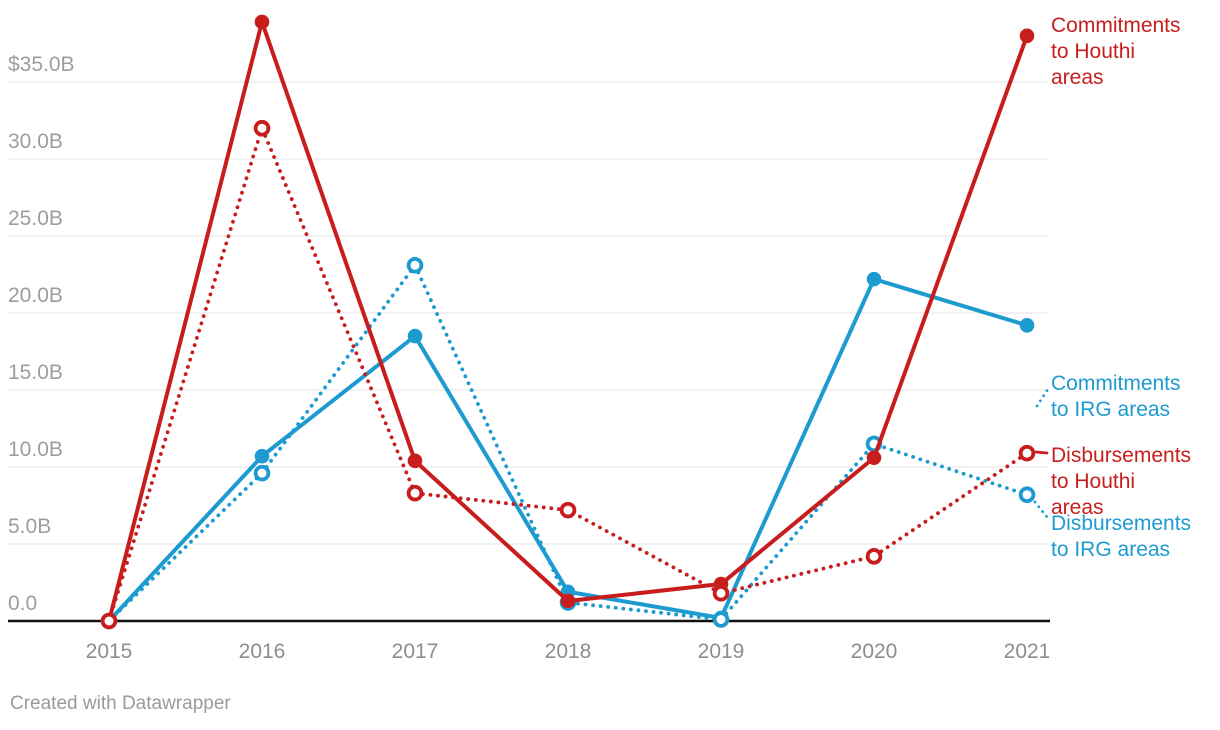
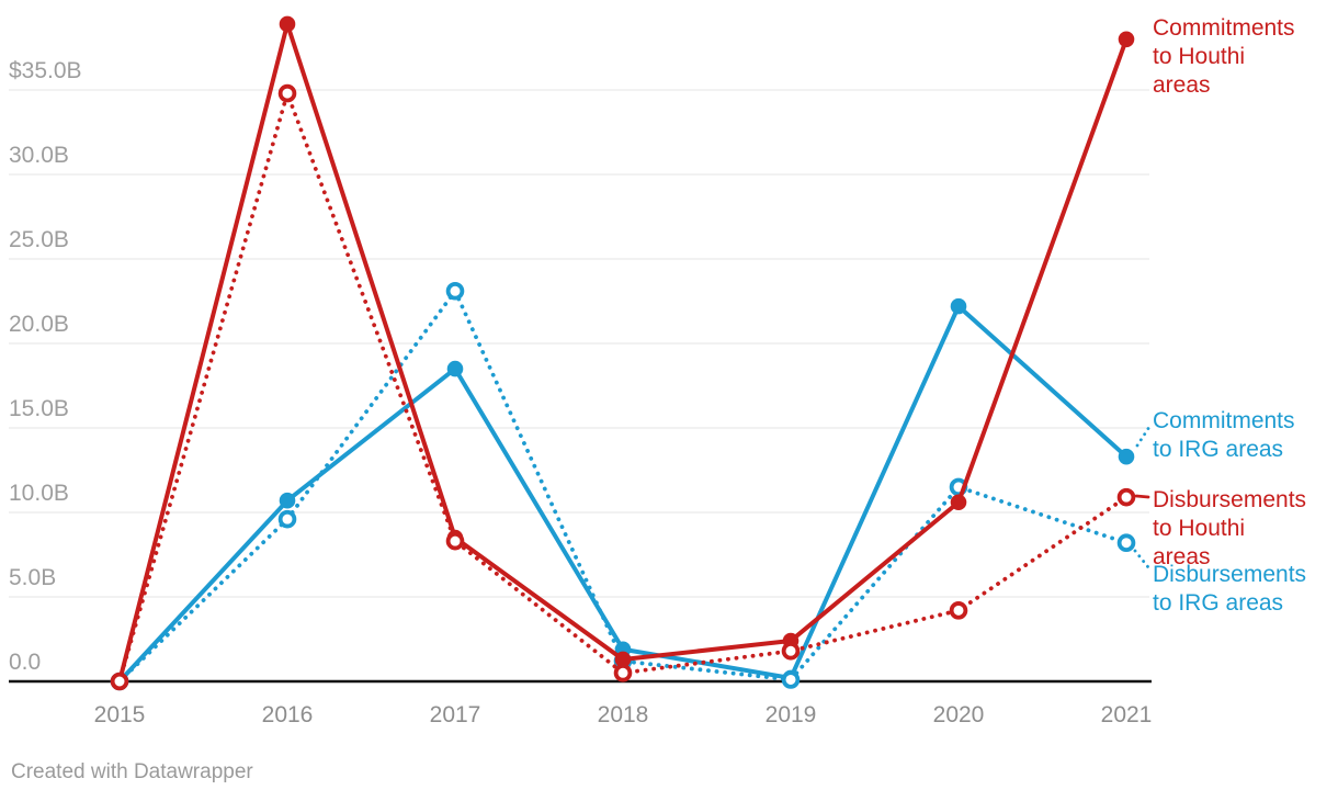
Disbursements to Houthi areas/2016: $32.0B -> $34.8B
Commitments to Houthi areas/2017: $10.4B -> $8.5B
Disbursements to Houthi areas/2018: $7.2B -> $0.5B
Commitments to IRG areas/2021: $19.2B -> $13.3B
